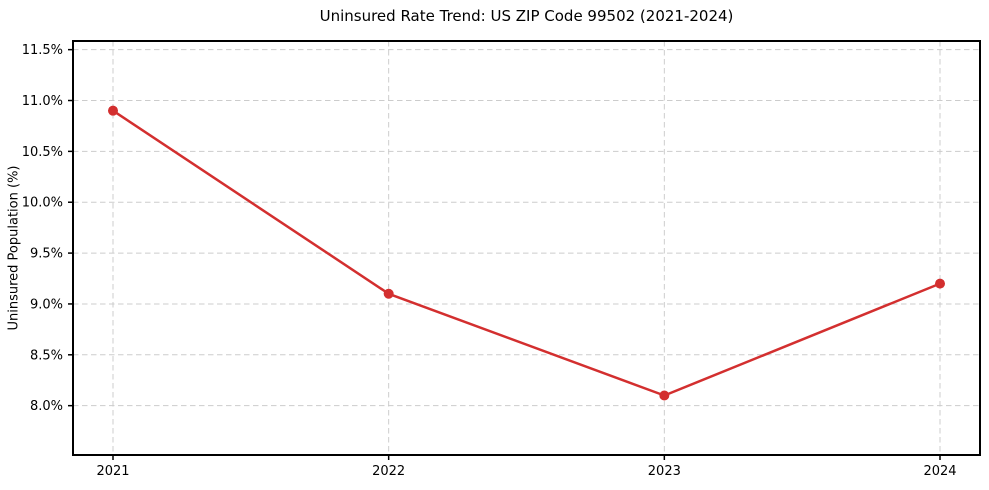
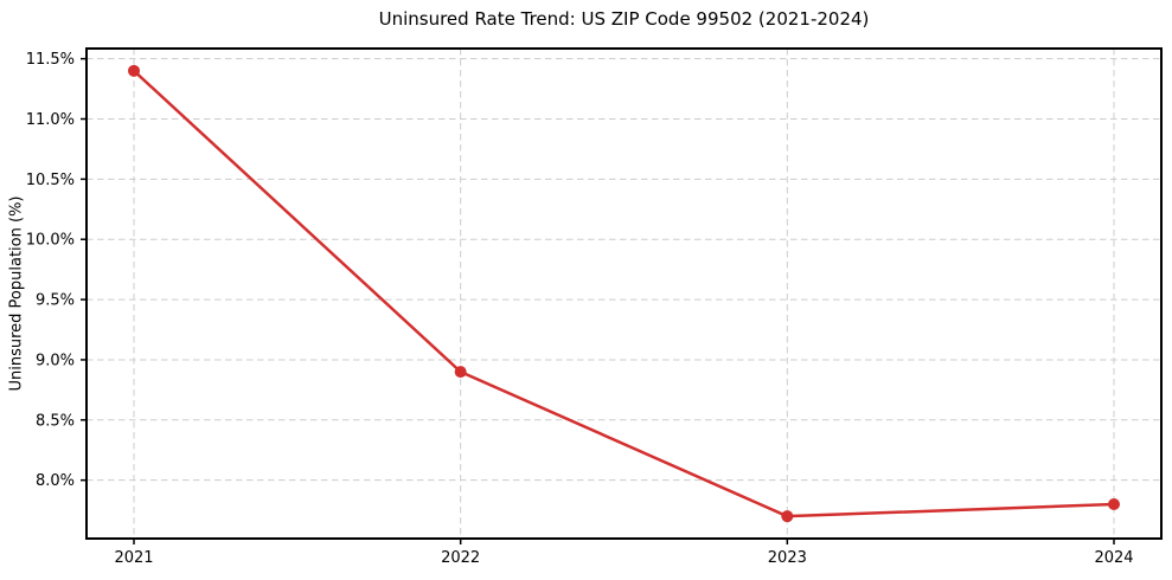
2021: 10.9% -> 11.4%
2022: 9.1% -> 8.9%
2023: 8.1% -> 7.7%
2024: 9.2% -> 7.8%
